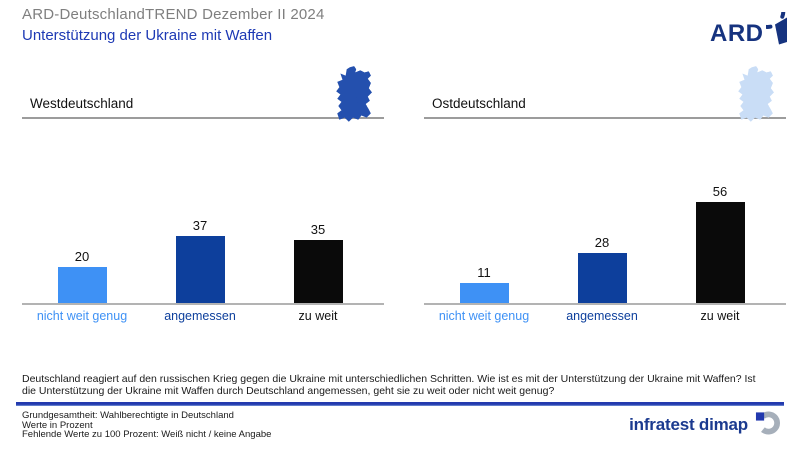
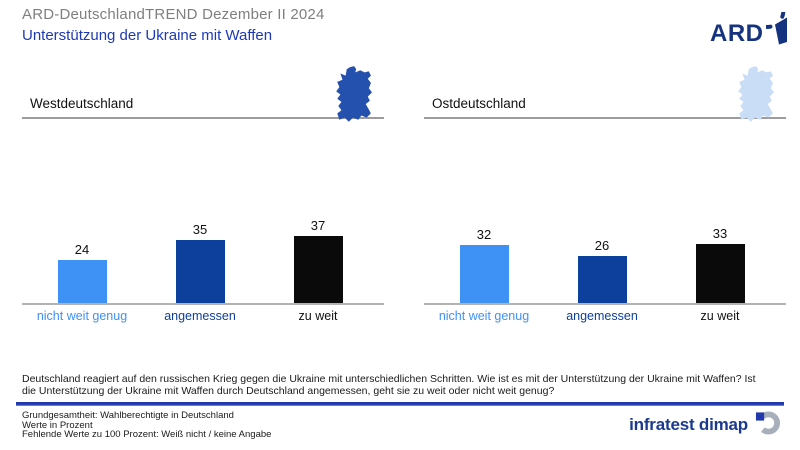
Westdeutschland/nicht weit genug: 20 -> 24
Ostdeutschland/nicht weit genug: 11 -> 32
Westdeutschland/angemessen: 37 -> 35
Ostdeutschland/angemessen: 28 -> 26
Westdeutschland/zu weit: 35 -> 37
Ostdeutschland/zu weit: 56 -> 33
